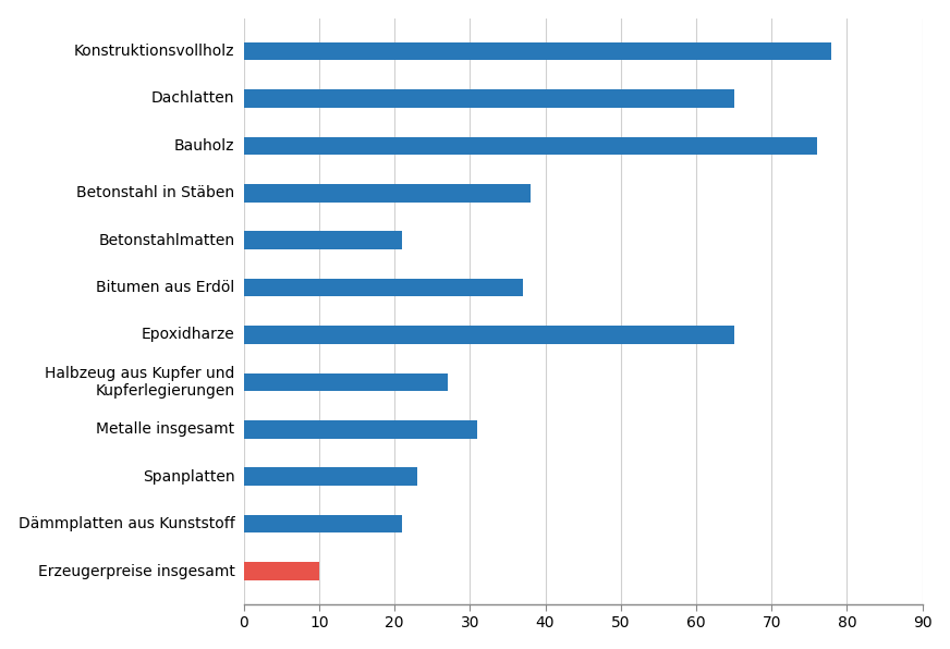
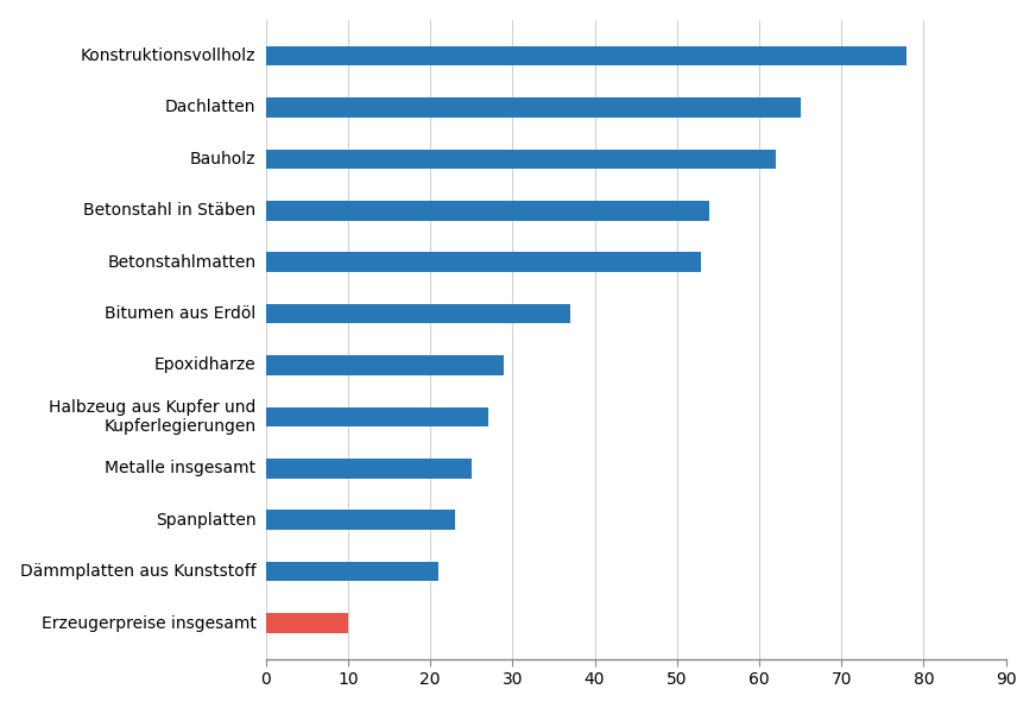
Bauholz: 76 -> 62
Betonstahl in Stäben: 38 -> 54
Betonstahlmatten: 21 -> 53
Epoxidharze: 65 -> 29
Metalle insgesamt: 31 -> 25
